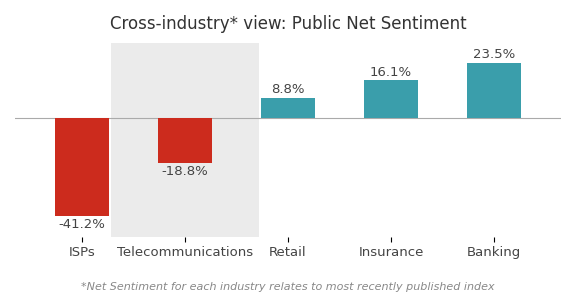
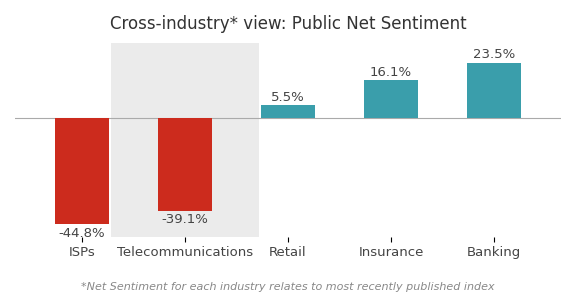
ISPs: -41.2% -> -44.8%
Telecommunications: -18.8% -> -39.1%
Retail: 8.8% -> 5.5%
